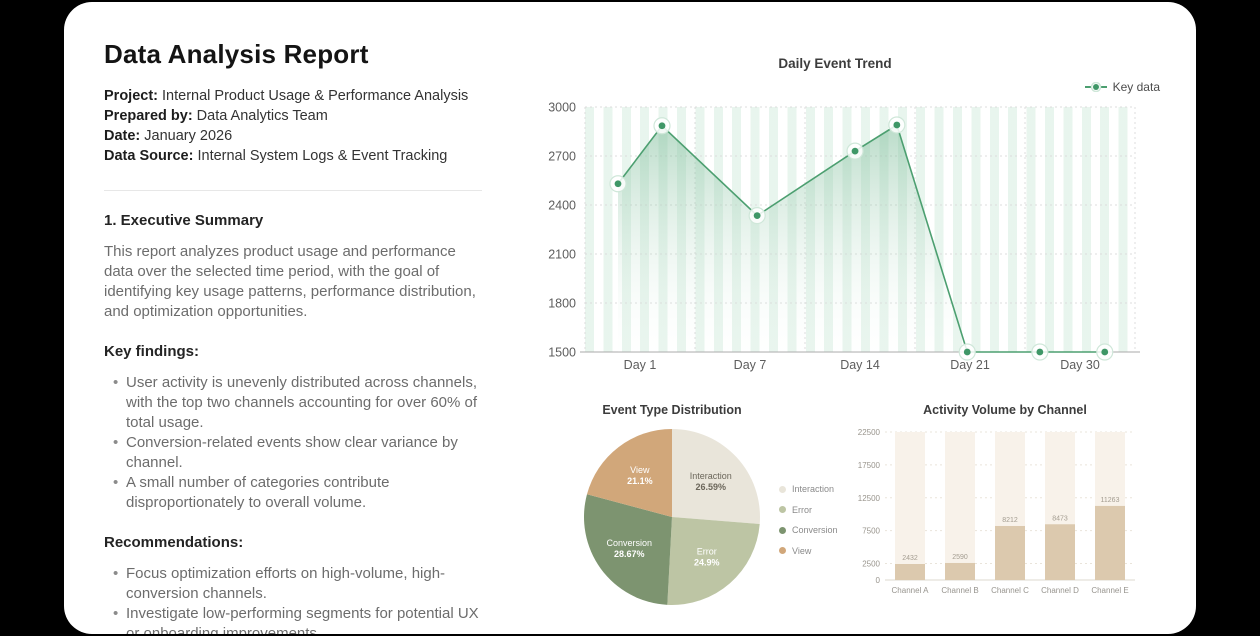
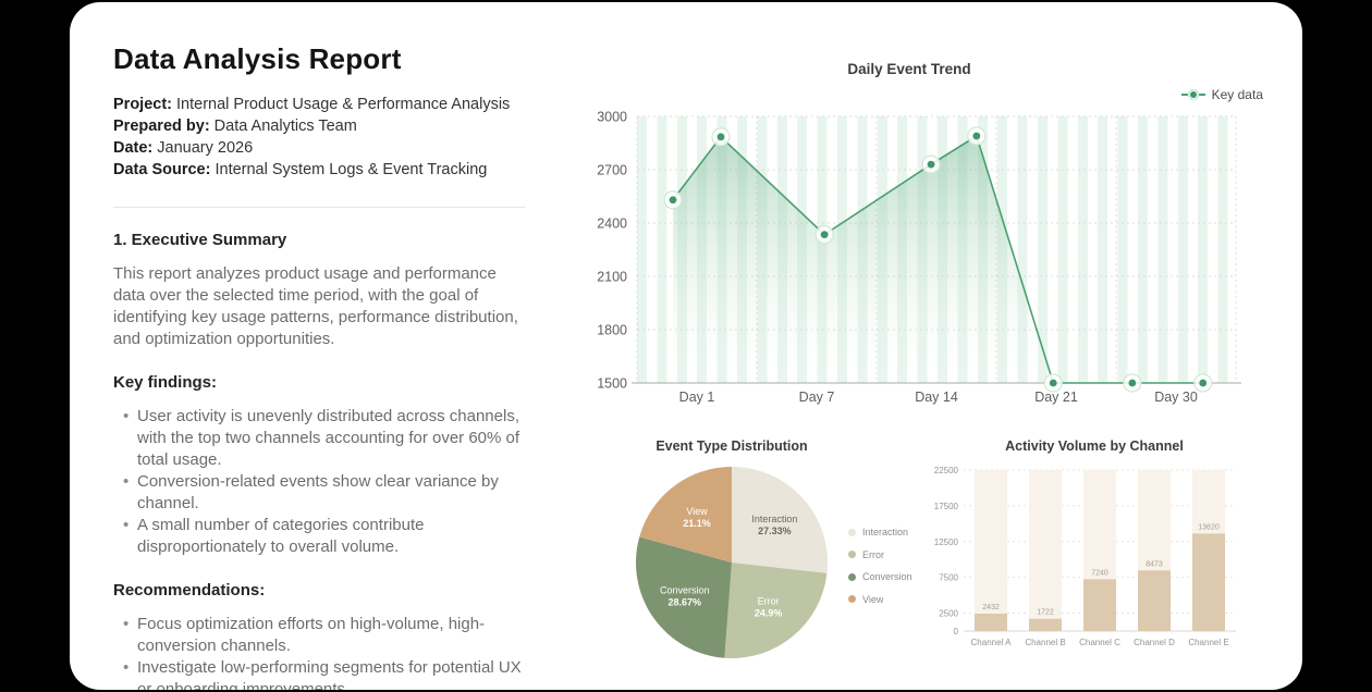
Event Type Distribution/Interaction: 26.59% -> 27.33%
Activity Volume by Channel/Channel B: 2590 -> 1722
Activity Volume by Channel/Channel C: 8212 -> 7240
Activity Volume by Channel/Channel E: 11263 -> 13620
